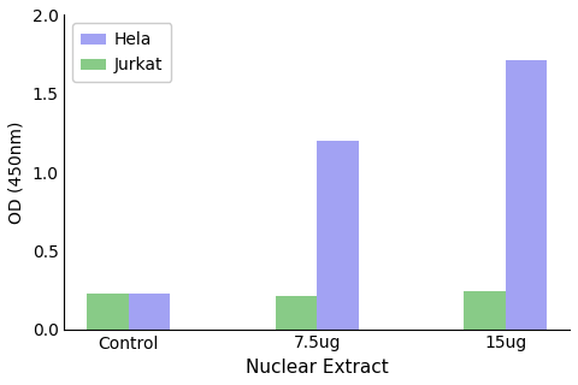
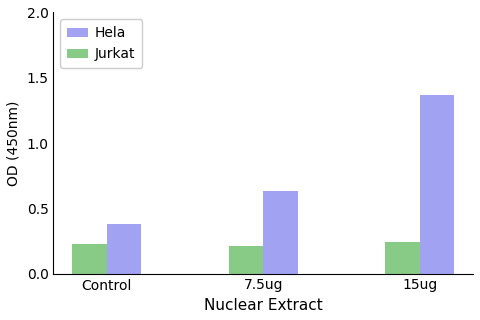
Hela/Control: 0.23 -> 0.38
Hela/7.5ug: 1.20 -> 0.63
Hela/15ug: 1.71 -> 1.37
